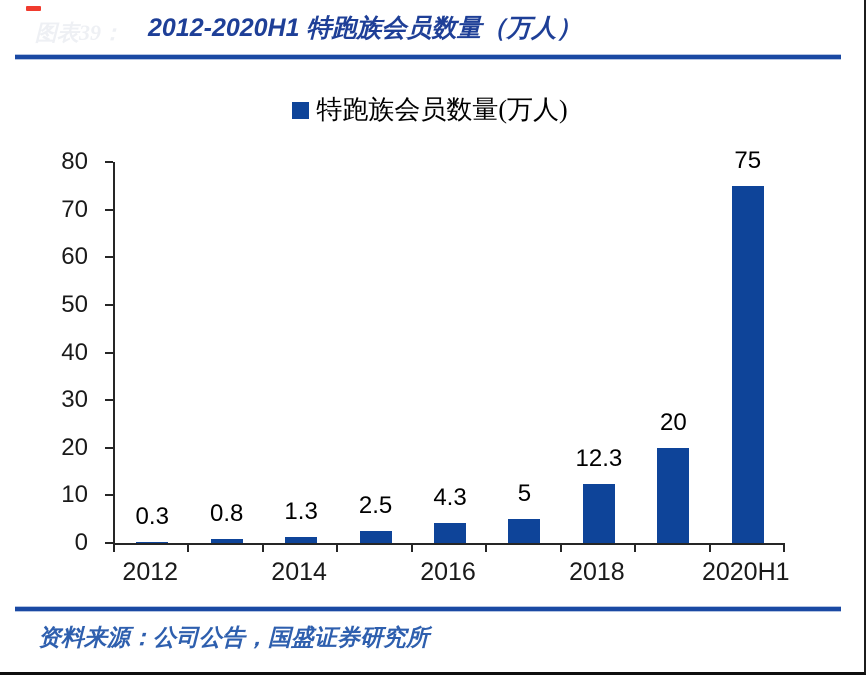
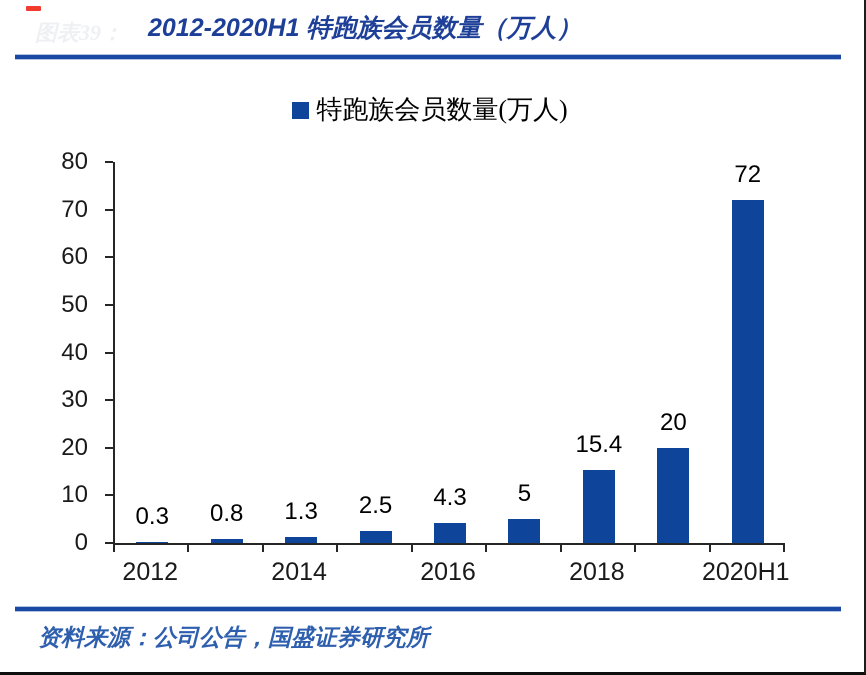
2018: 12.3 -> 15.4
2020H1: 75 -> 72
